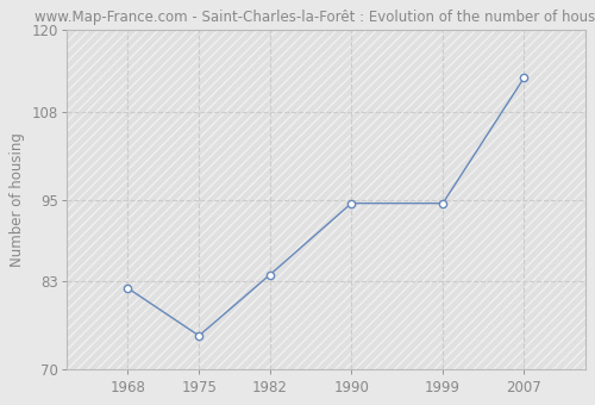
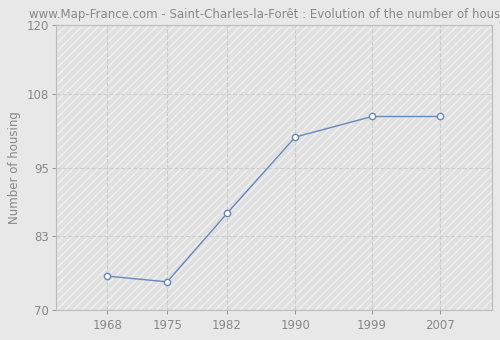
1968: 82.0 -> 76.0
1982: 84.0 -> 87.0
1990: 94.5 -> 100.4
1999: 94.5 -> 104.0
2007: 113.0 -> 104.0
